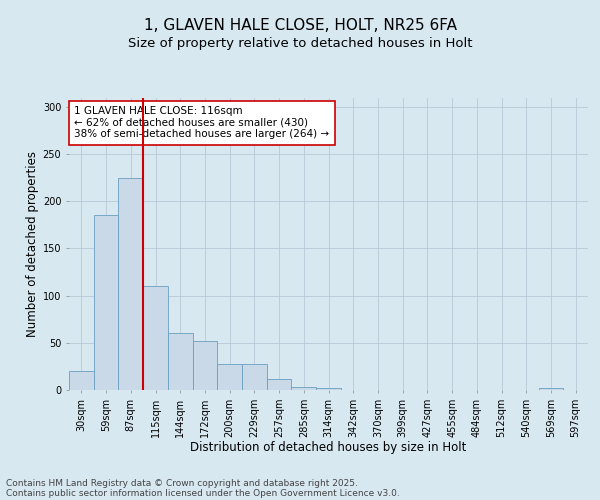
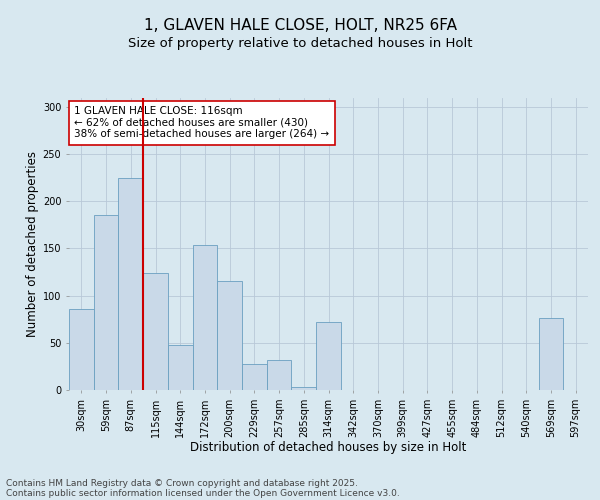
30sqm: 20 -> 86
115sqm: 110 -> 124
144sqm: 60 -> 48
172sqm: 52 -> 154
200sqm: 28 -> 116
257sqm: 12 -> 32
314sqm: 2 -> 72
569sqm: 2 -> 76
